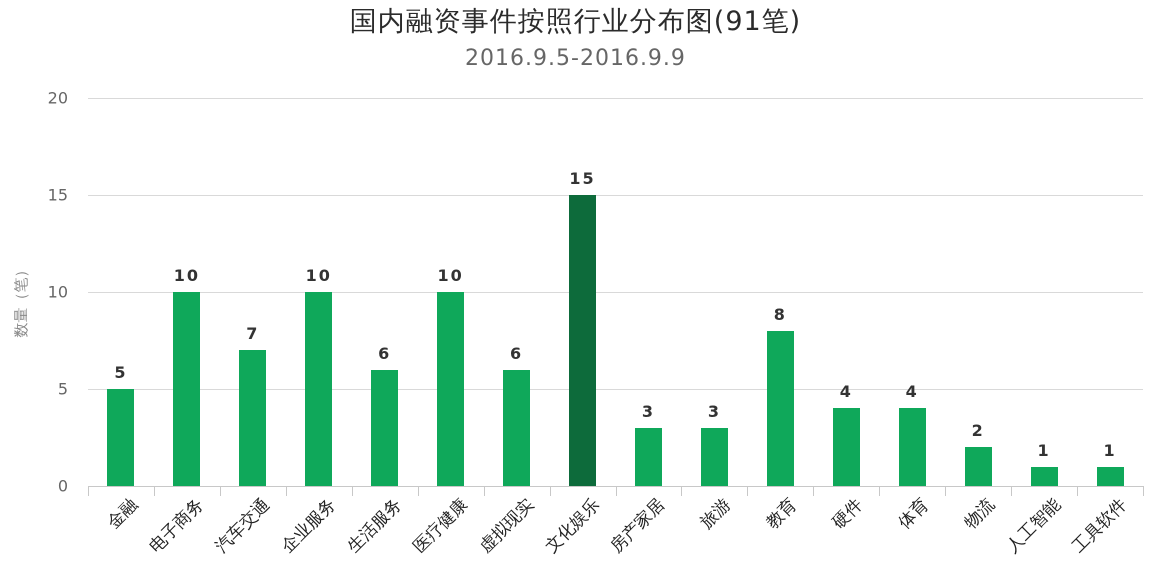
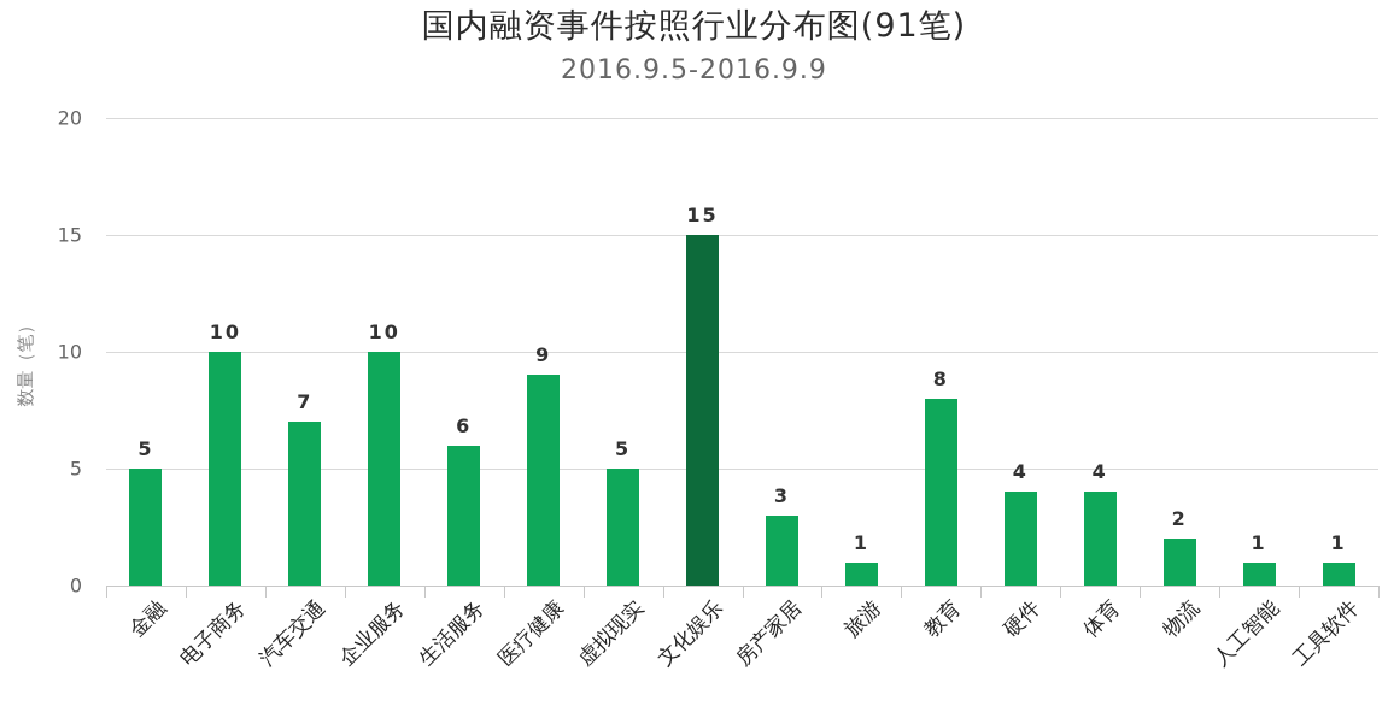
医疗健康: 10 -> 9
虚拟现实: 6 -> 5
旅游: 3 -> 1
